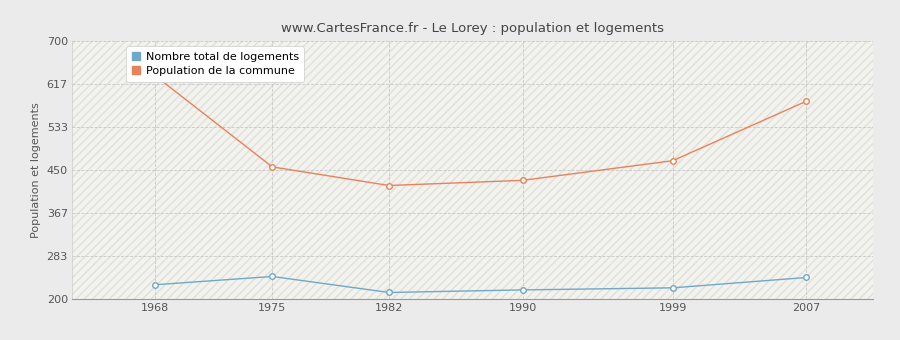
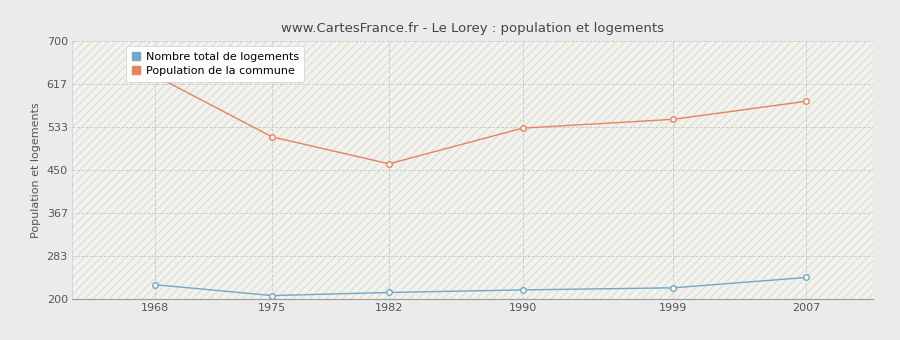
Population de la commune/1975: 456 -> 514
Nombre total de logements/1975: 244 -> 207
Population de la commune/1982: 420 -> 462
Population de la commune/1990: 430 -> 531
Population de la commune/1999: 468 -> 548
